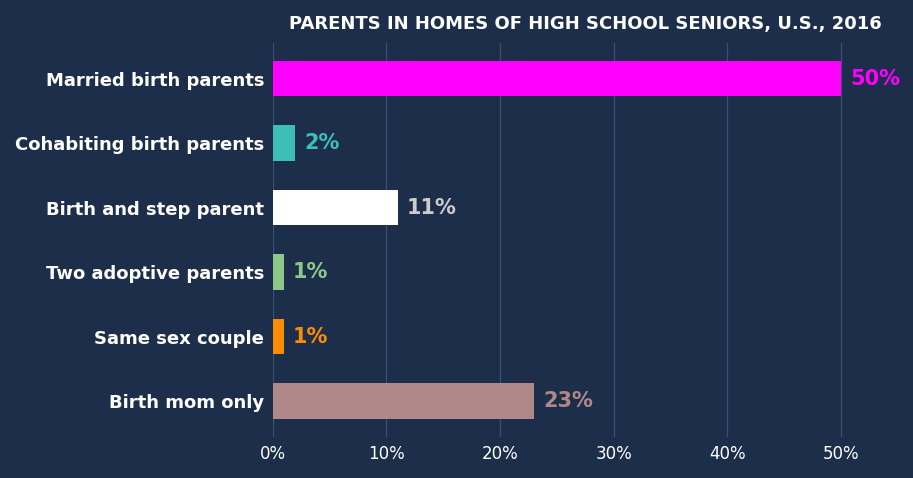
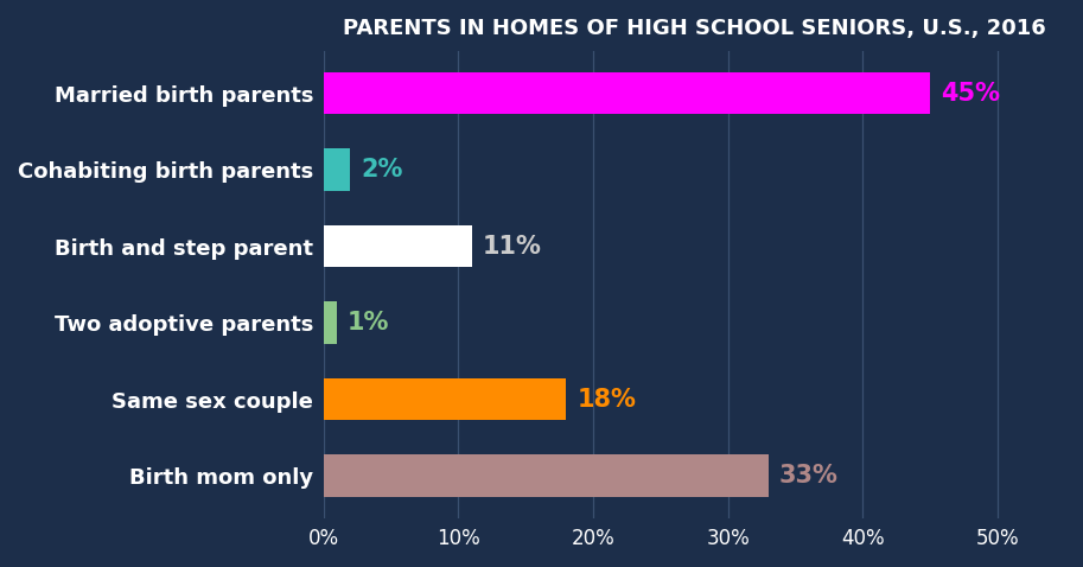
Married birth parents: 50% -> 45%
Same sex couple: 1% -> 18%
Birth mom only: 23% -> 33%
